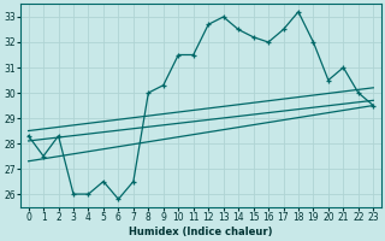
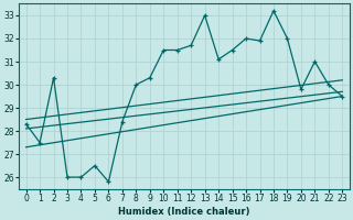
2: 28.3 -> 30.3
7: 26.5 -> 28.4
12: 32.7 -> 31.7
14: 32.5 -> 31.1
15: 32.2 -> 31.5
17: 32.5 -> 31.9
20: 30.5 -> 29.8
